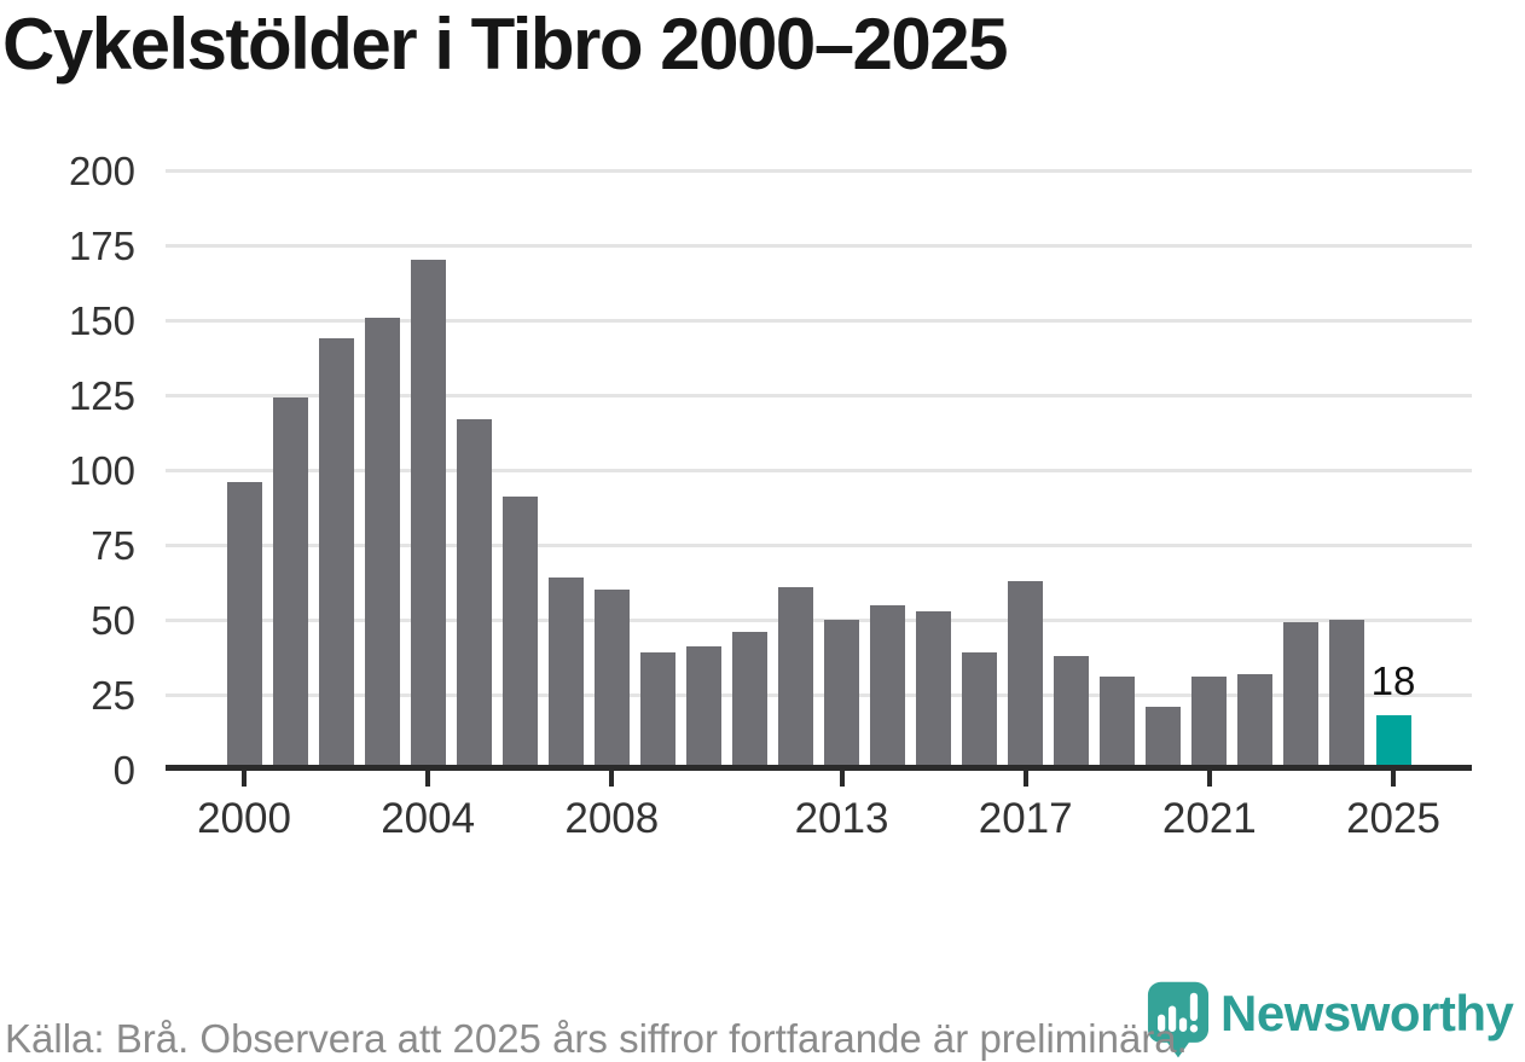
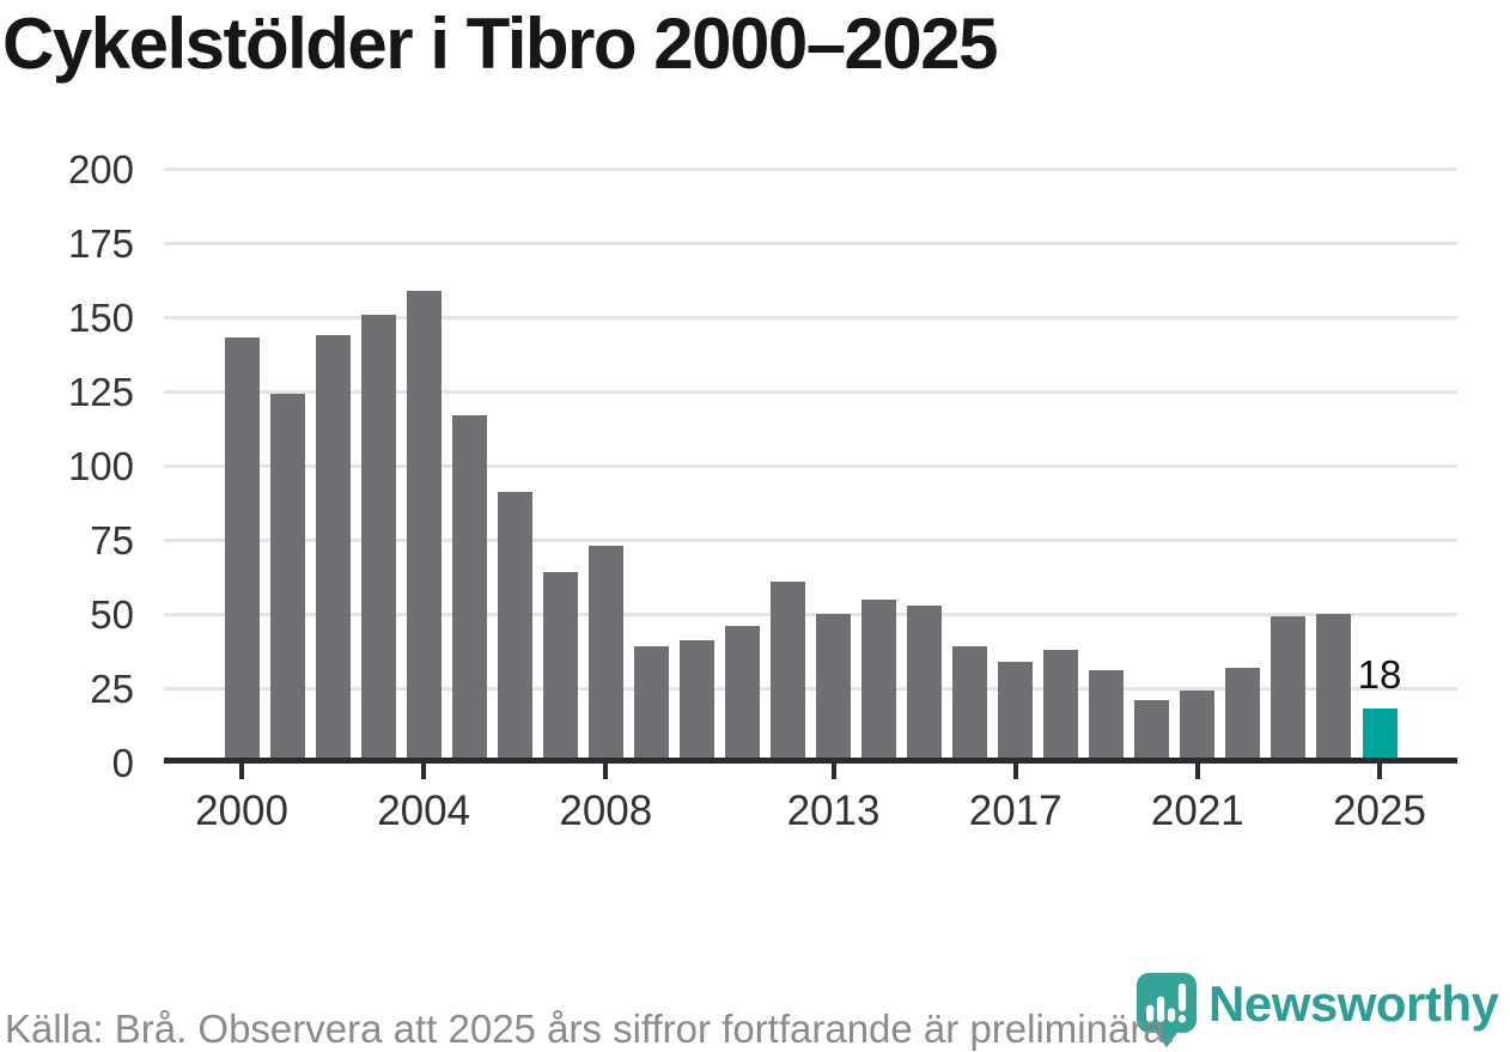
2000: 96 -> 143
2004: 170 -> 159
2008: 60 -> 73
2017: 63 -> 34
2021: 31 -> 24
